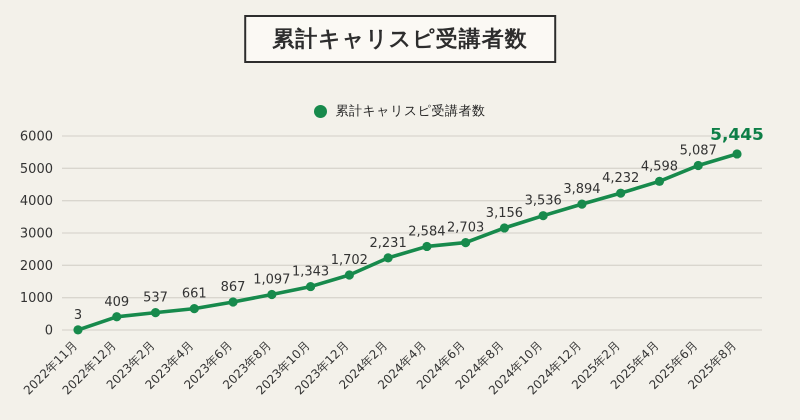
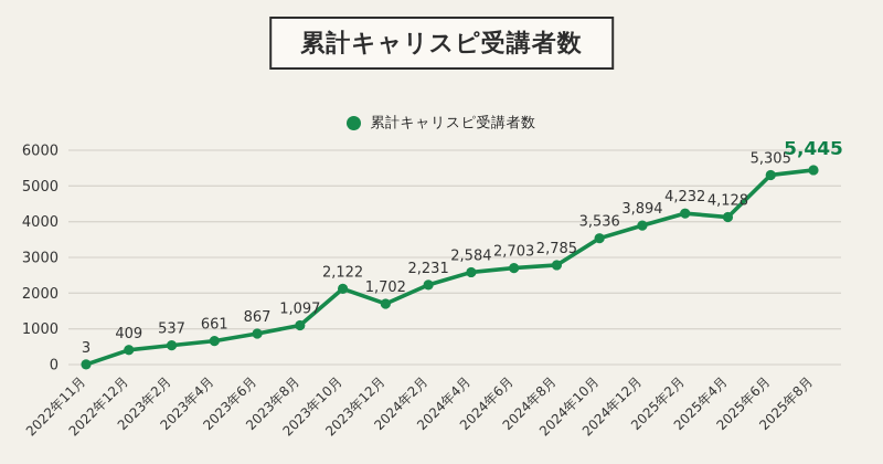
2023年10月: 1,343 -> 2,122
2024年8月: 3,156 -> 2,785
2025年4月: 4,598 -> 4,128
2025年6月: 5,087 -> 5,305
